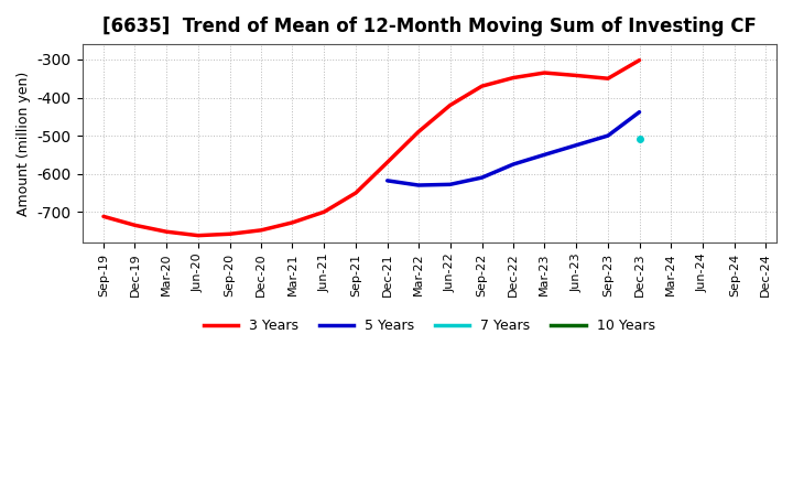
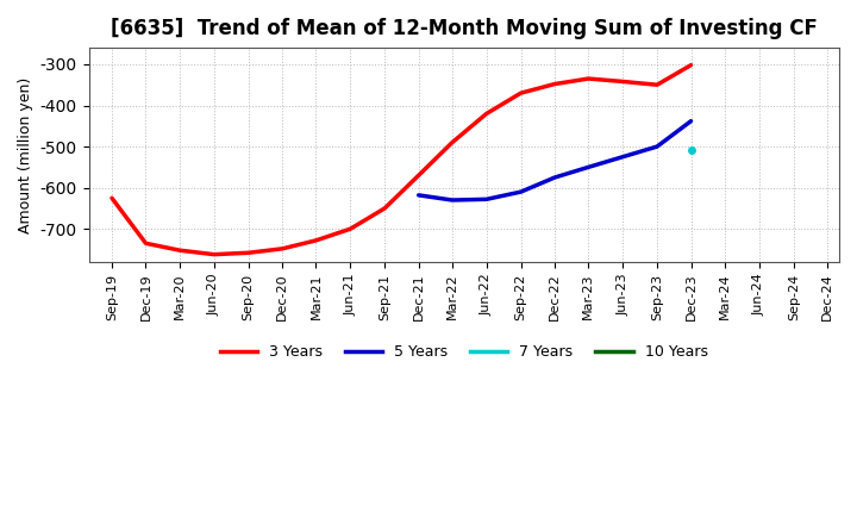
3 Years/Sep-19: -712 -> -625
